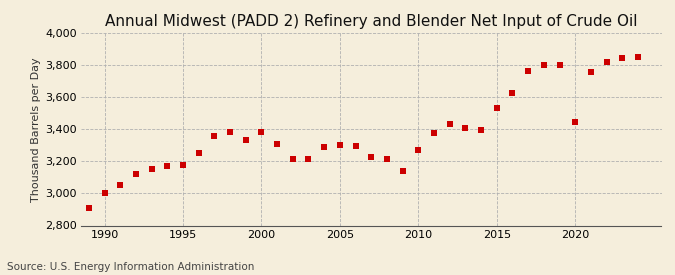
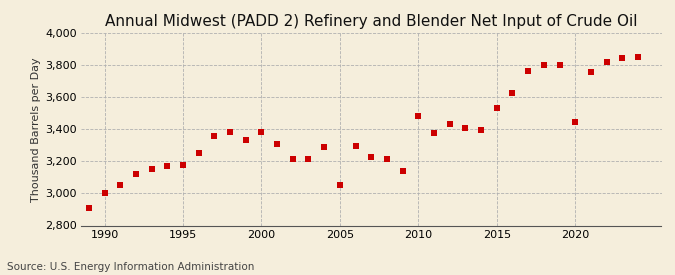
2005: 3,300 -> 3,050
2010: 3,270 -> 3,480
